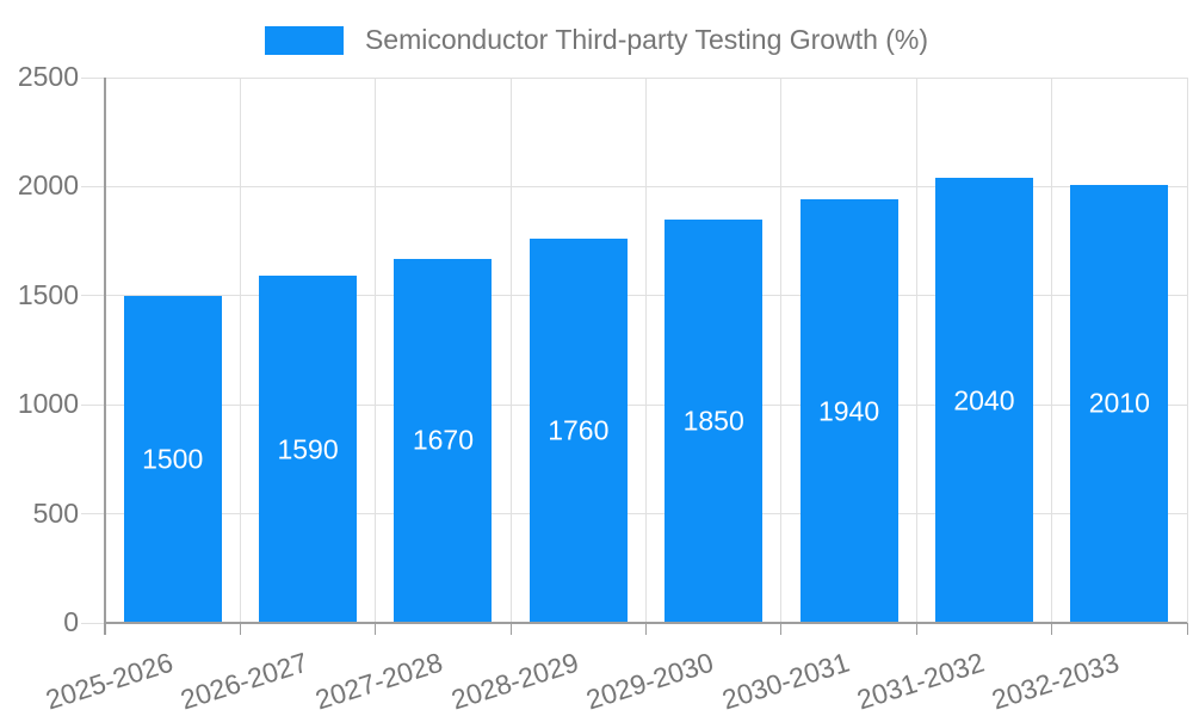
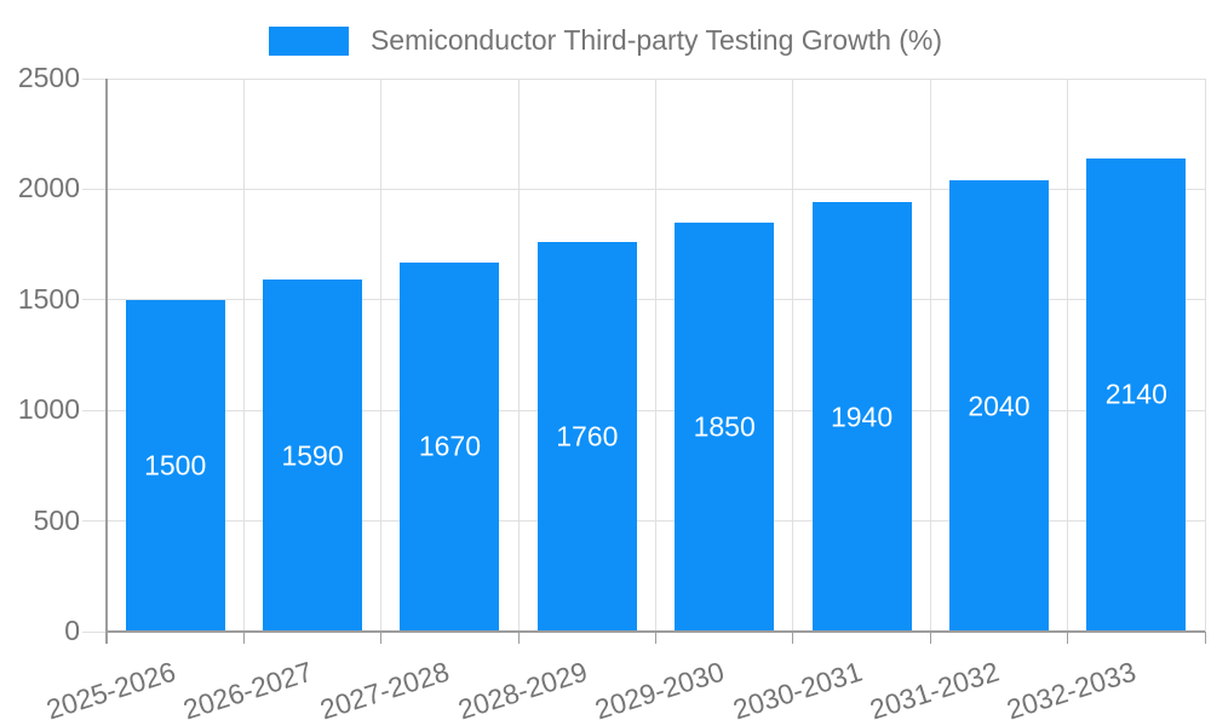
2032-2033: 2010 -> 2140
